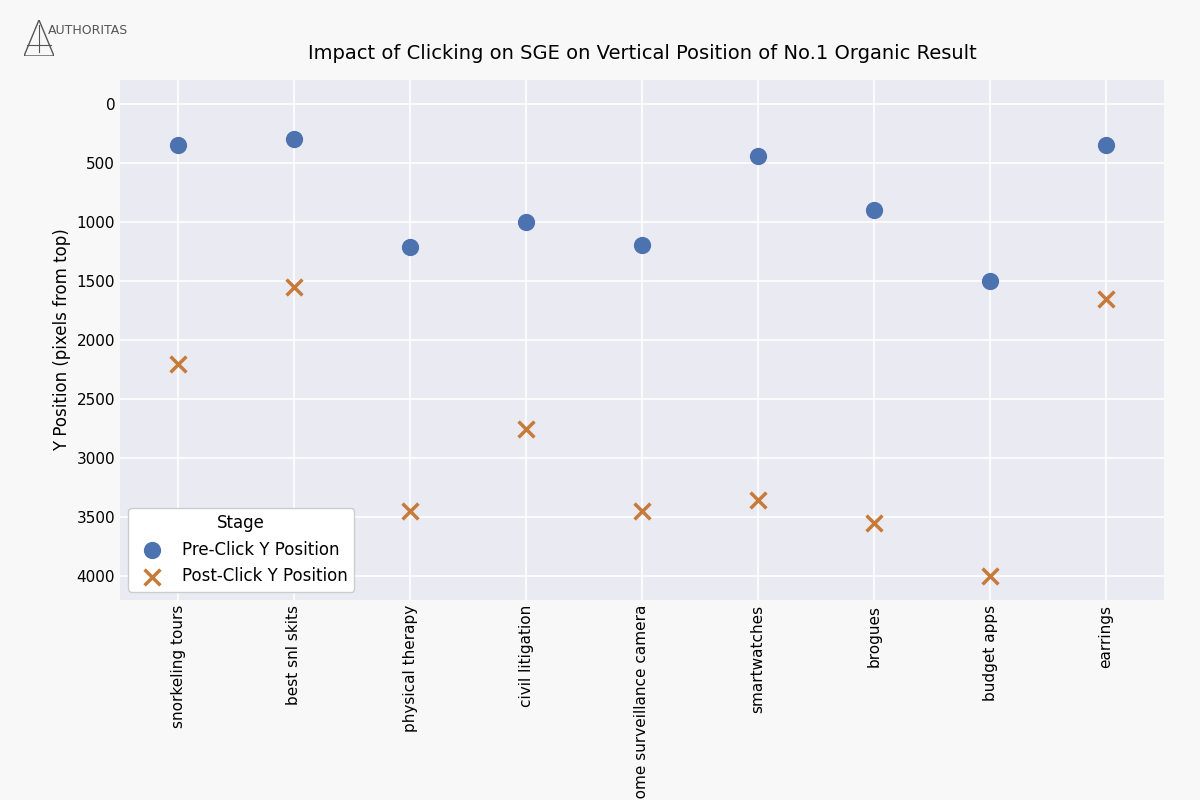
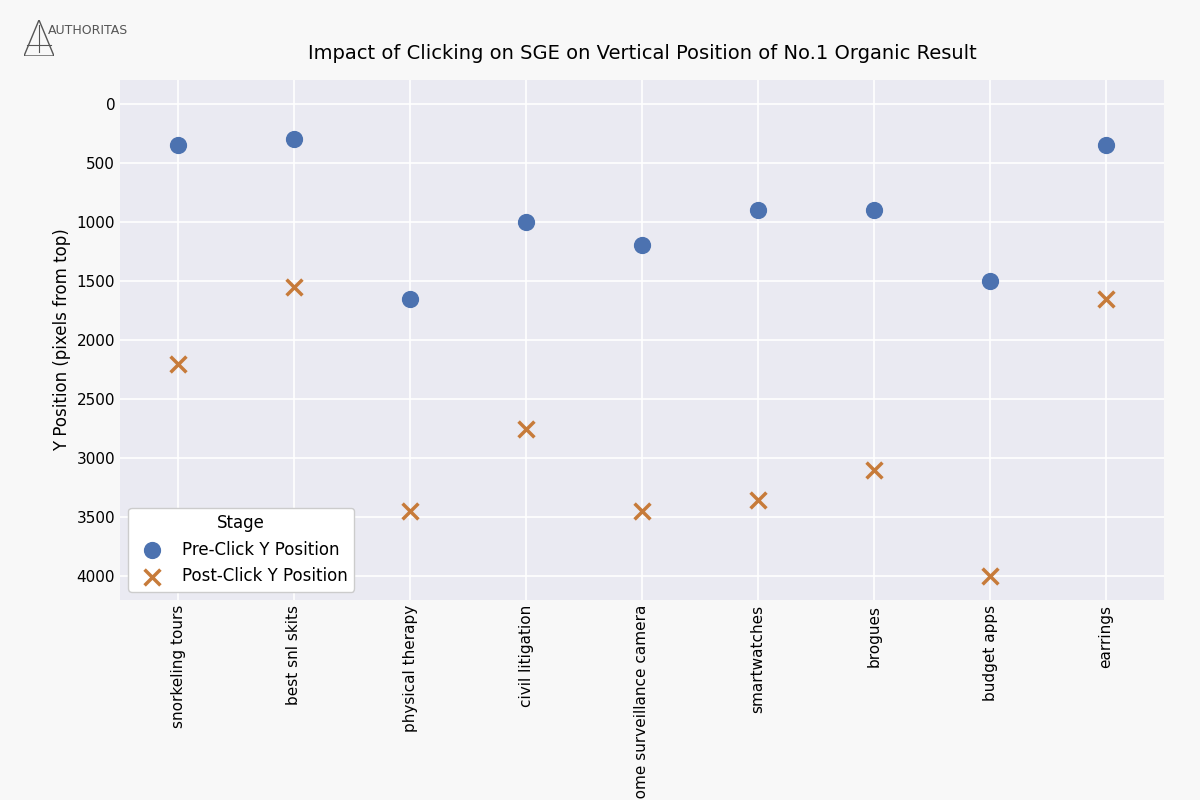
Pre-Click Y Position/physical therapy: 1210 -> 1650
Pre-Click Y Position/smartwatches: 440 -> 900
Post-Click Y Position/brogues: 3550 -> 3100
